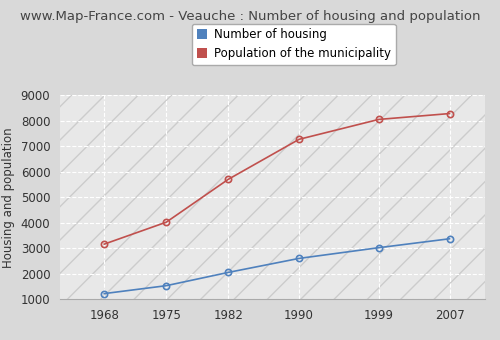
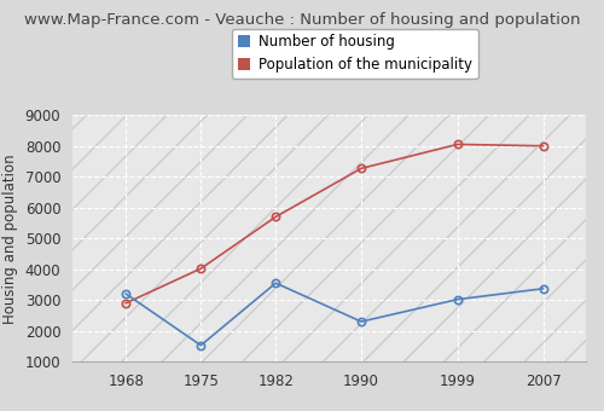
Number of housing/1968: 1220 -> 3200
Population of the municipality/1968: 3160 -> 2900
Number of housing/1982: 2050 -> 3550
Number of housing/1990: 2600 -> 2300
Population of the municipality/2007: 8280 -> 8000
